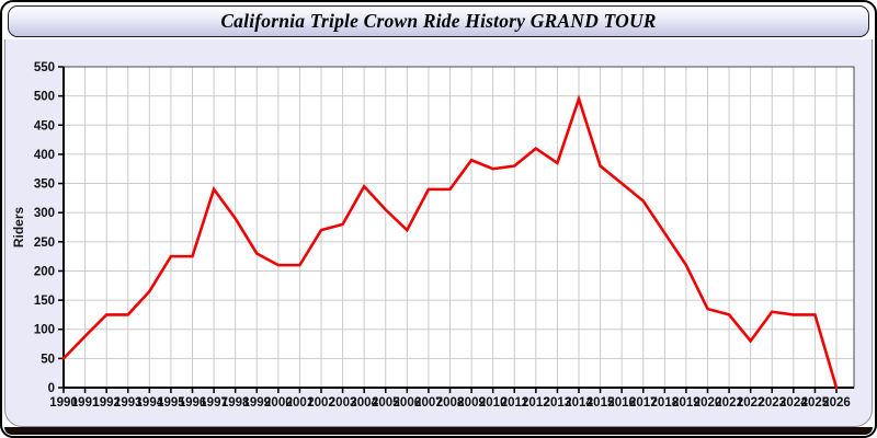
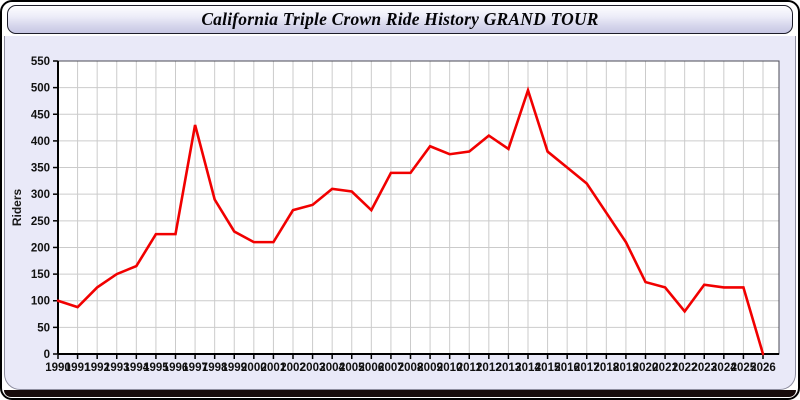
1990: 50 -> 100
1993: 120 -> 150
1997: 340 -> 430
2004: 340 -> 310
